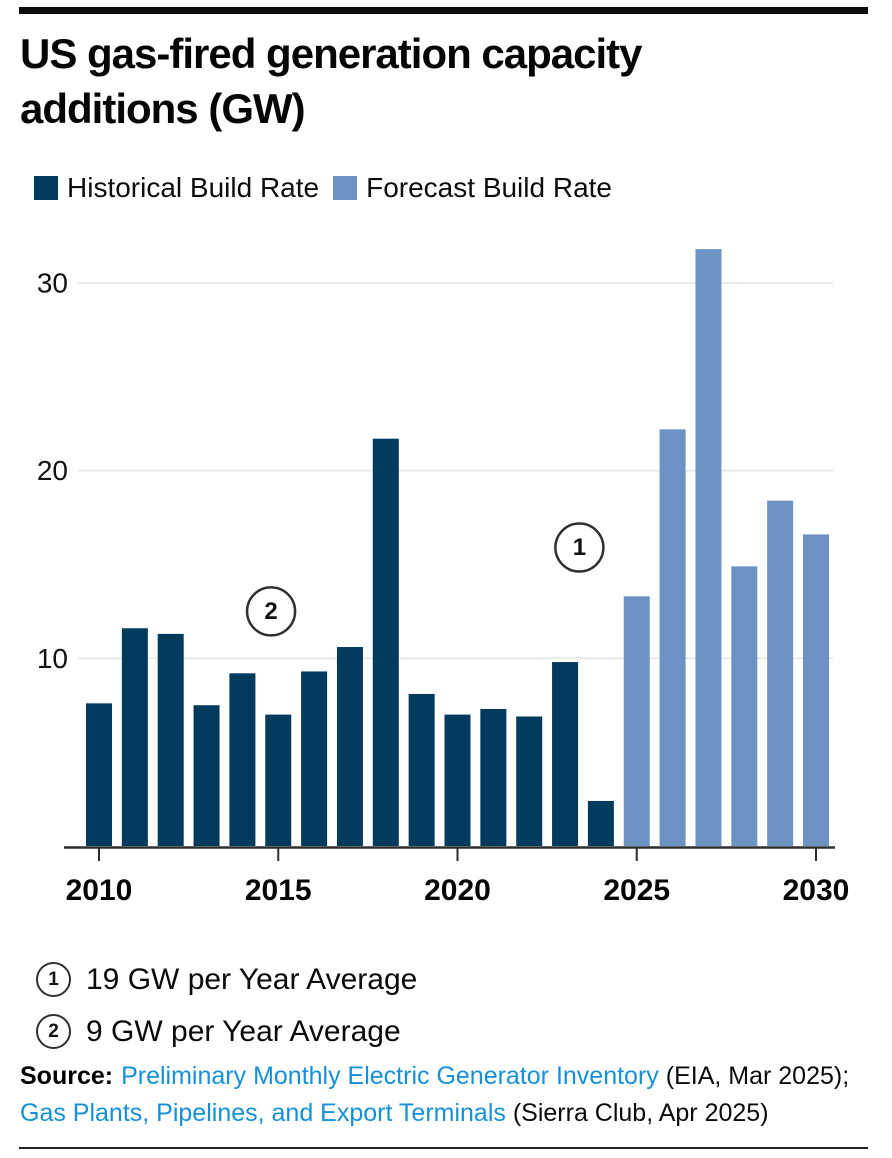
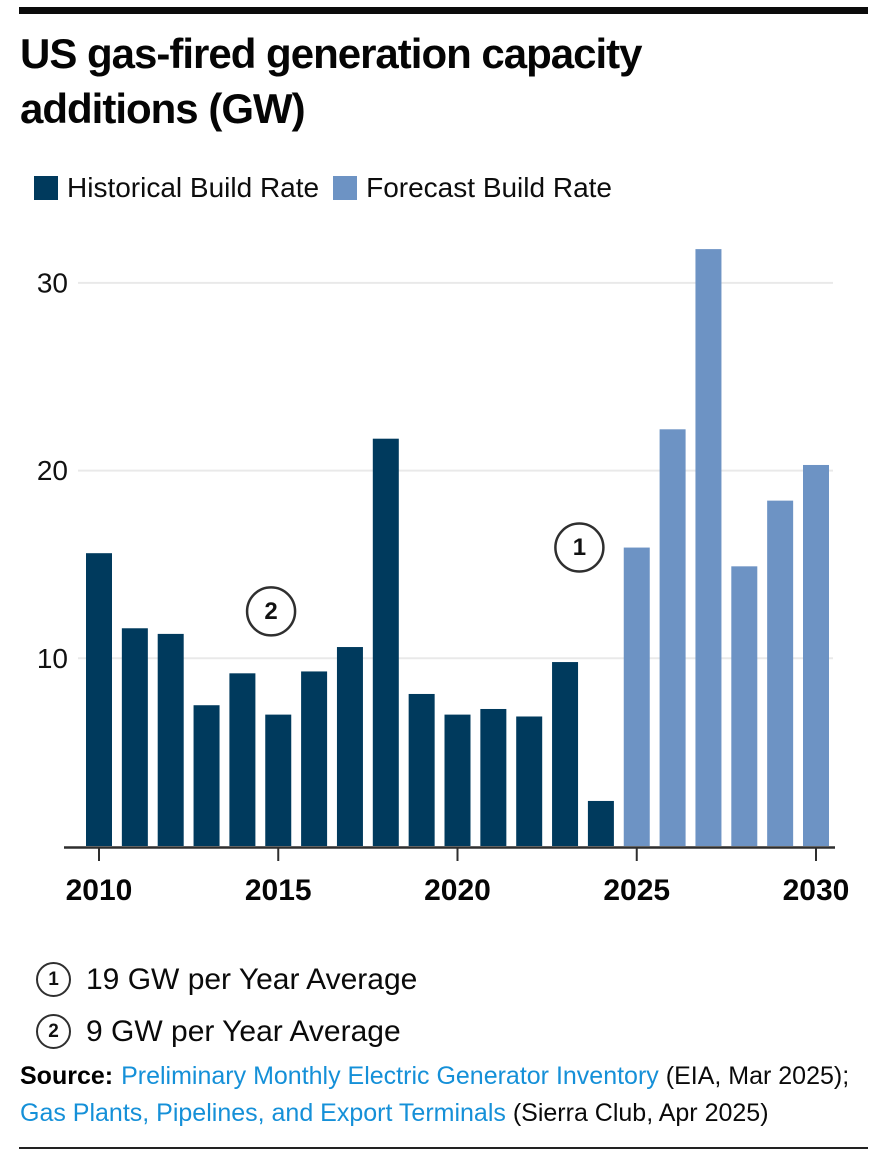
Historical Build Rate/2010: 7.6 -> 15.6
Forecast Build Rate/2025: 13.3 -> 15.9
Forecast Build Rate/2030: 16.6 -> 20.3
